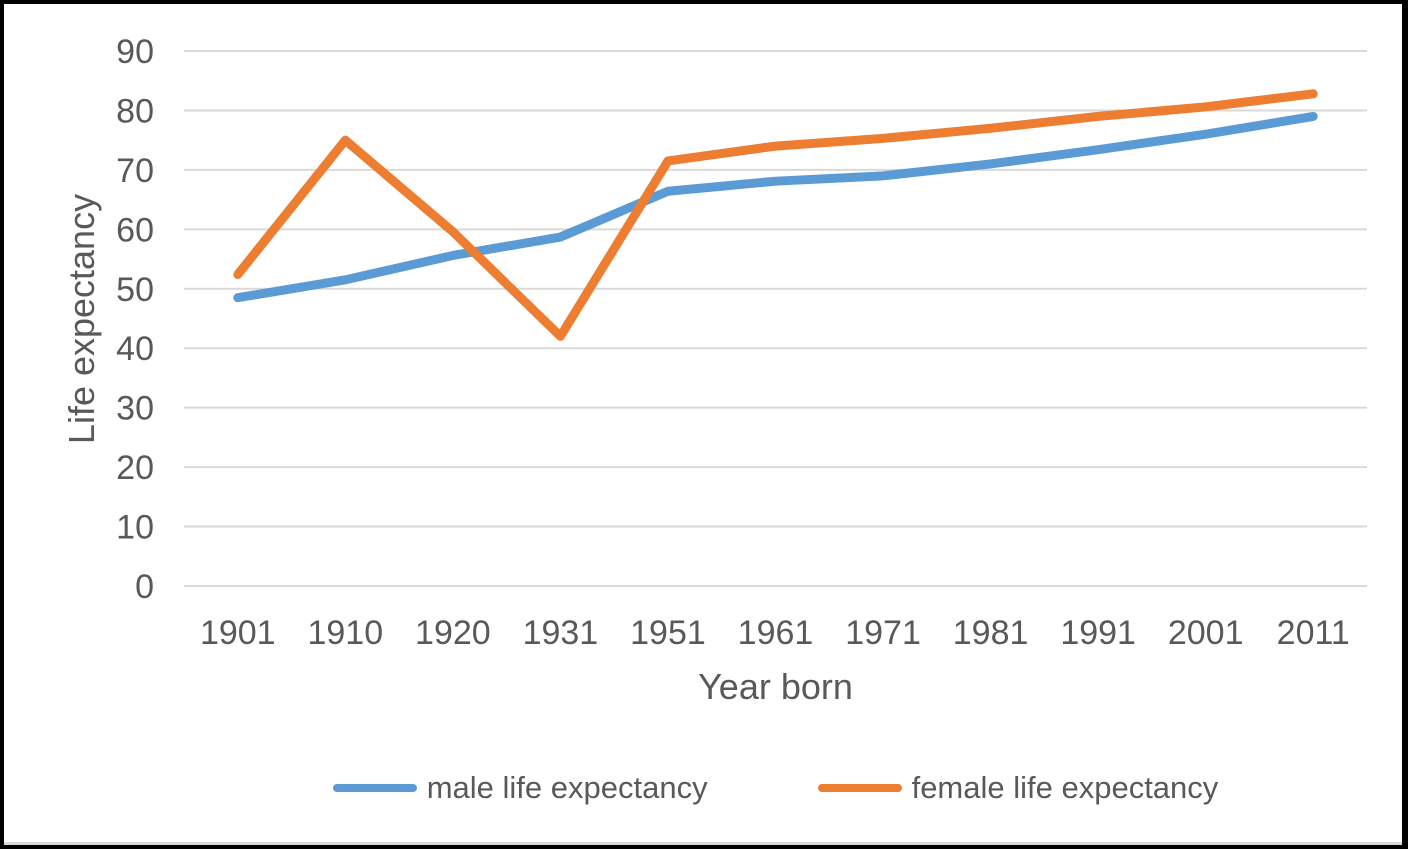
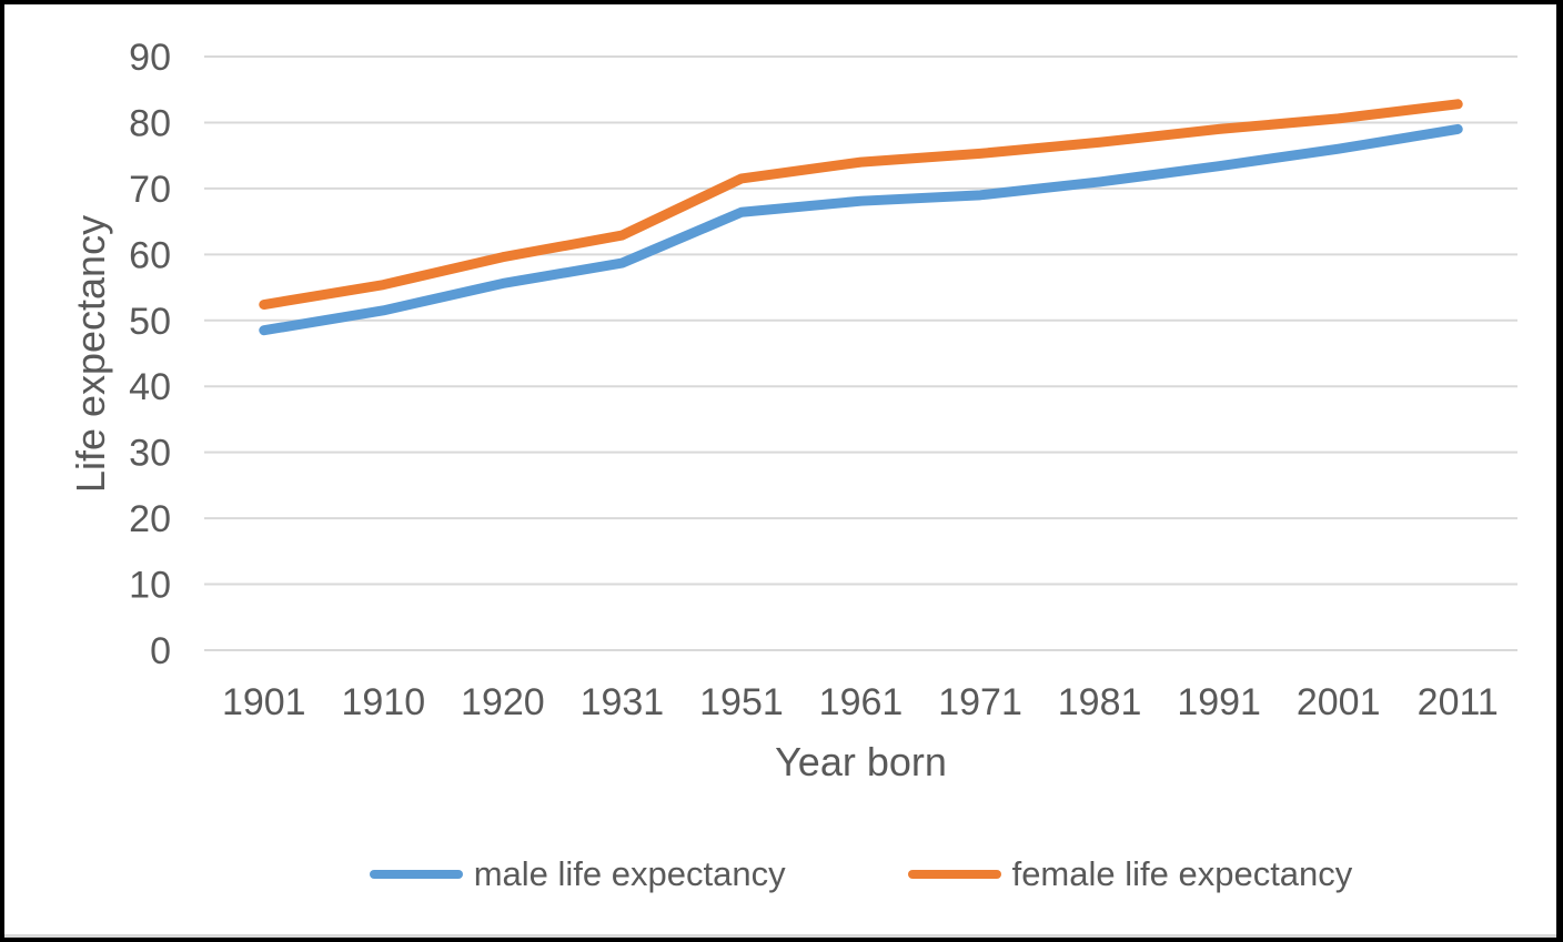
female life expectancy/1910: 75 -> 55
female life expectancy/1931: 42 -> 63
